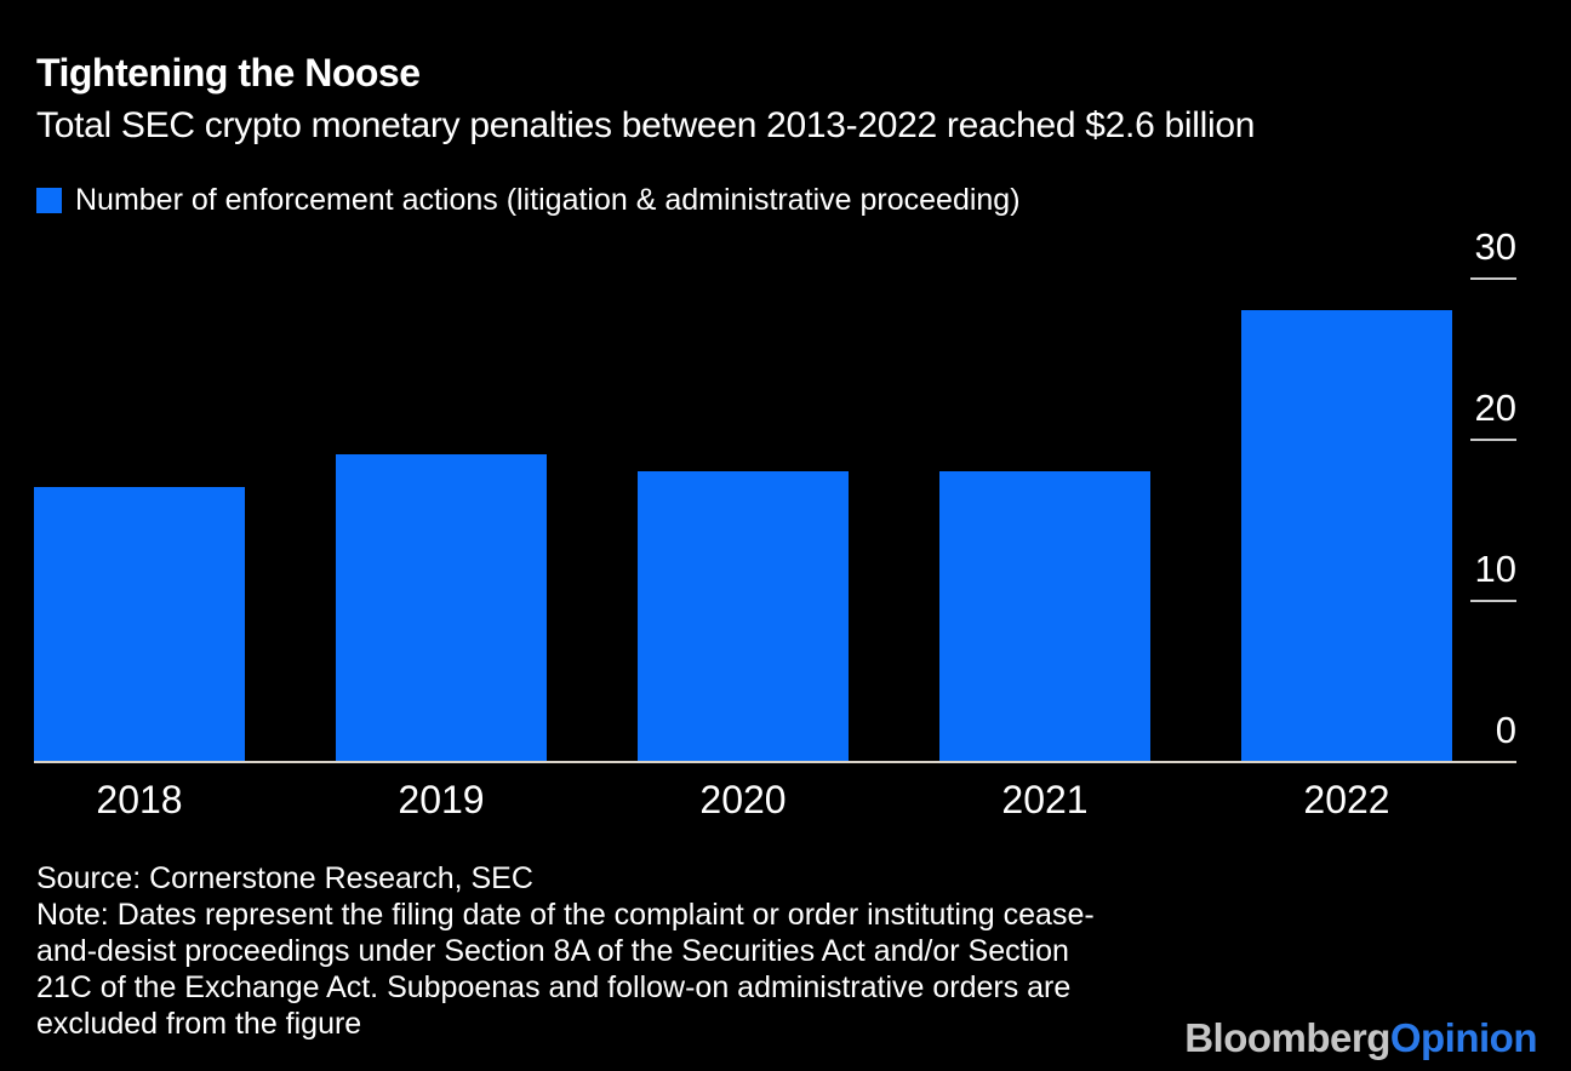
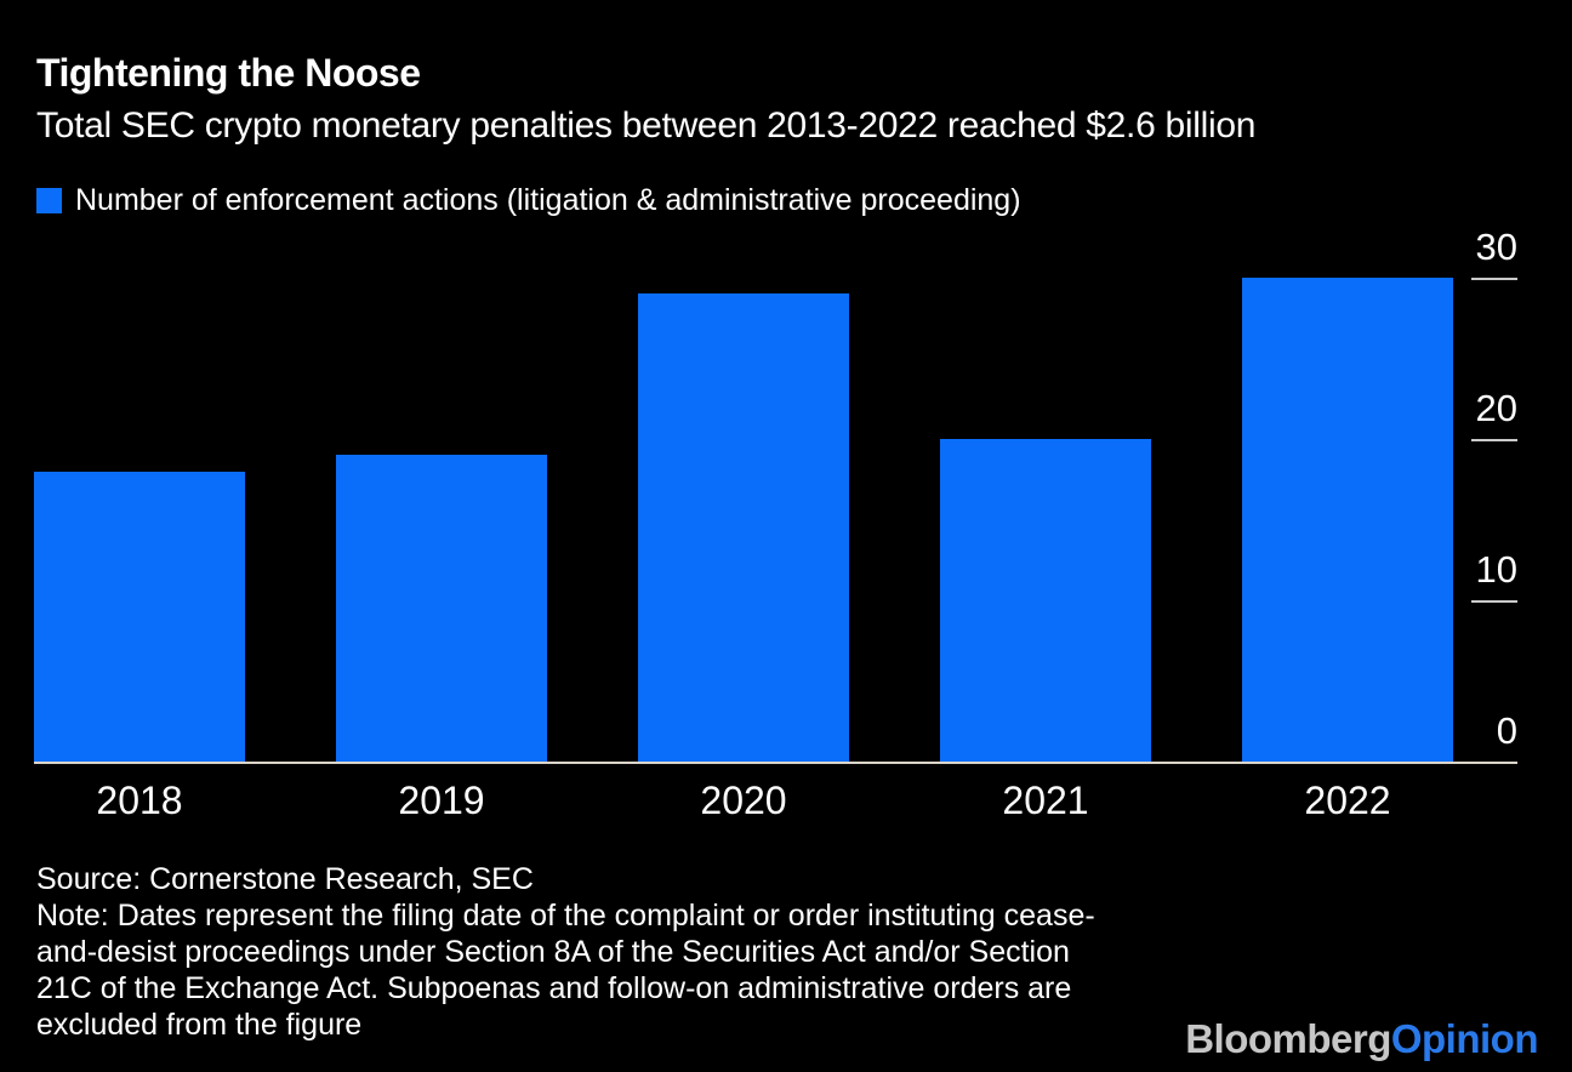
2018: 17 -> 18
2020: 18 -> 29
2021: 18 -> 20
2022: 28 -> 30
